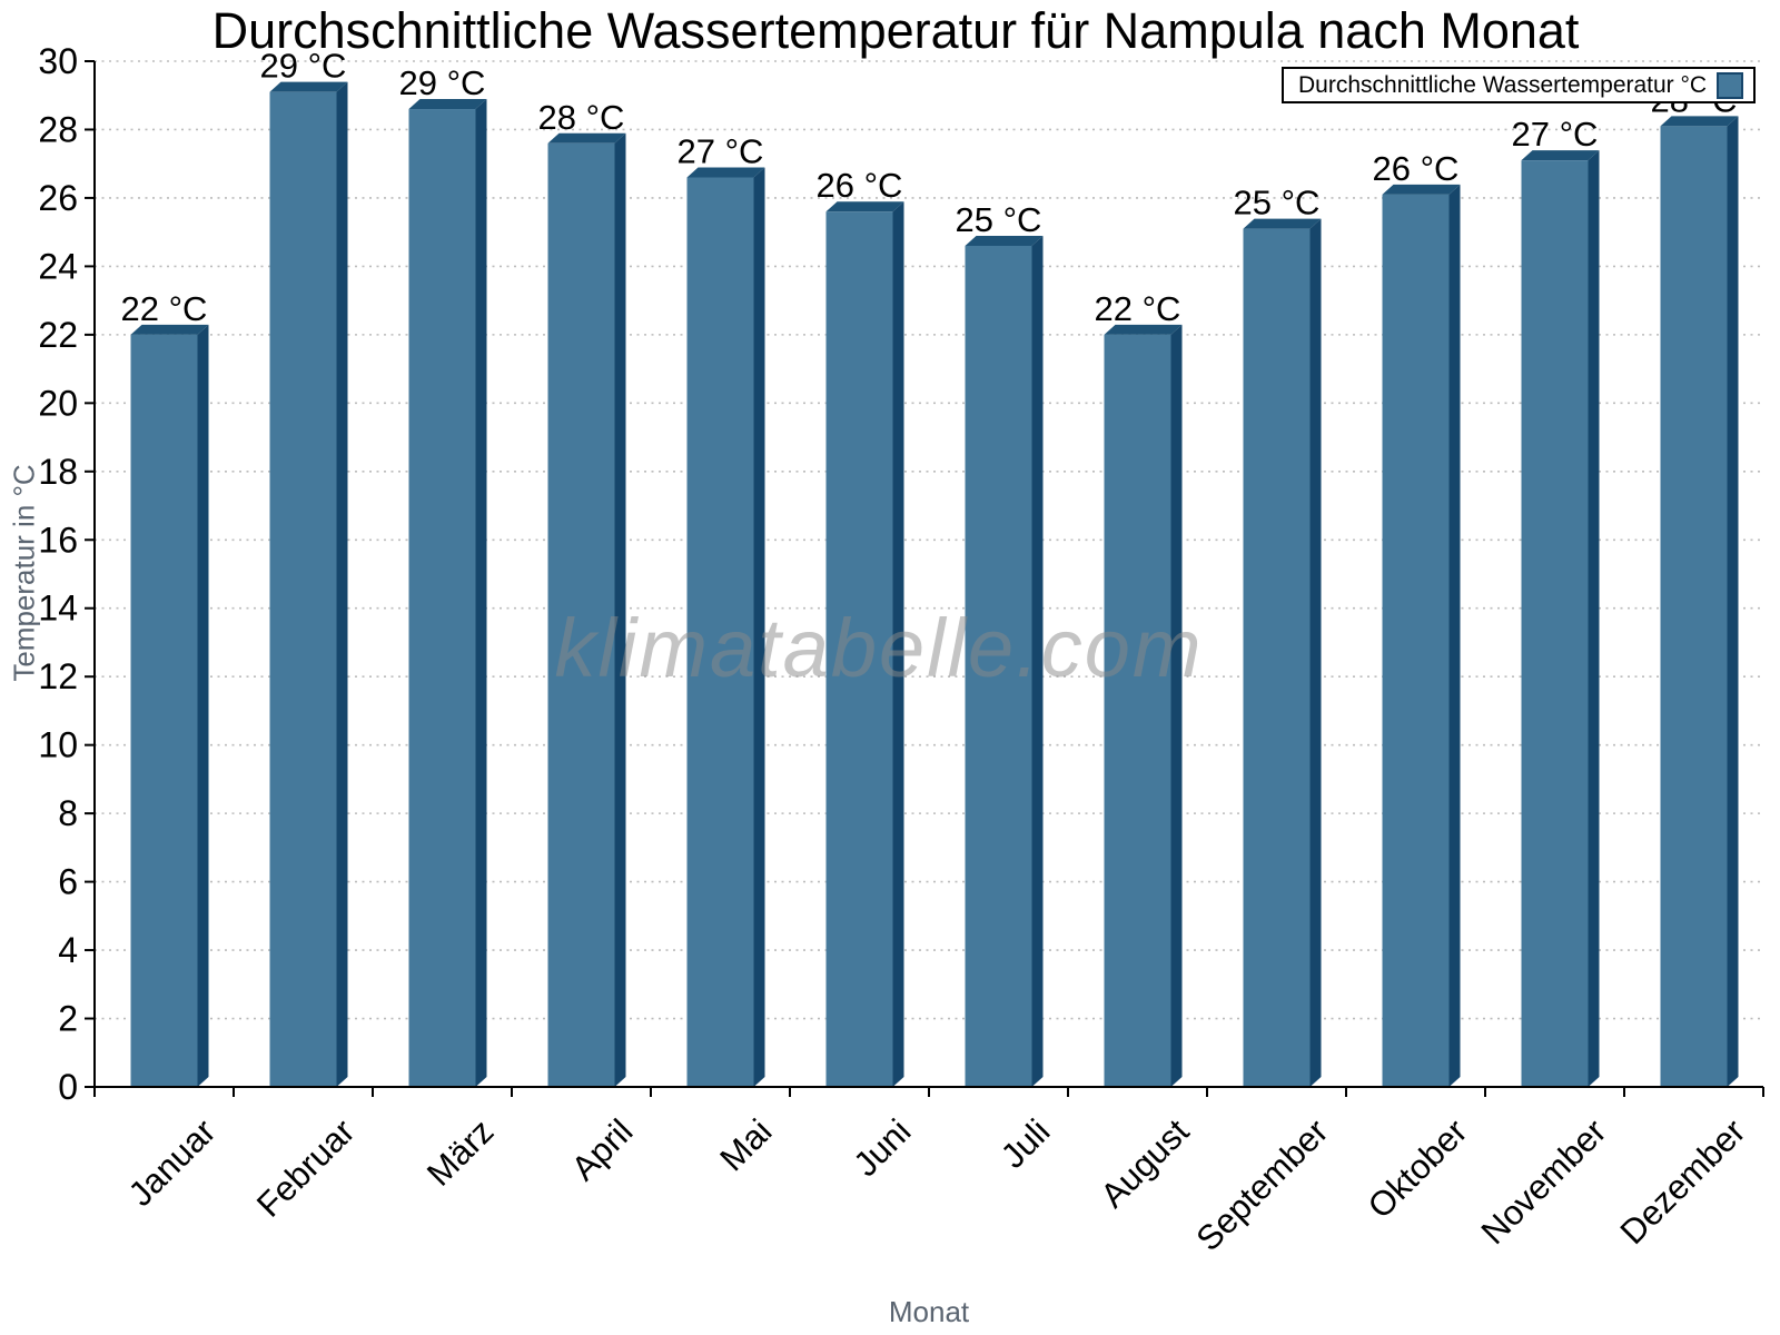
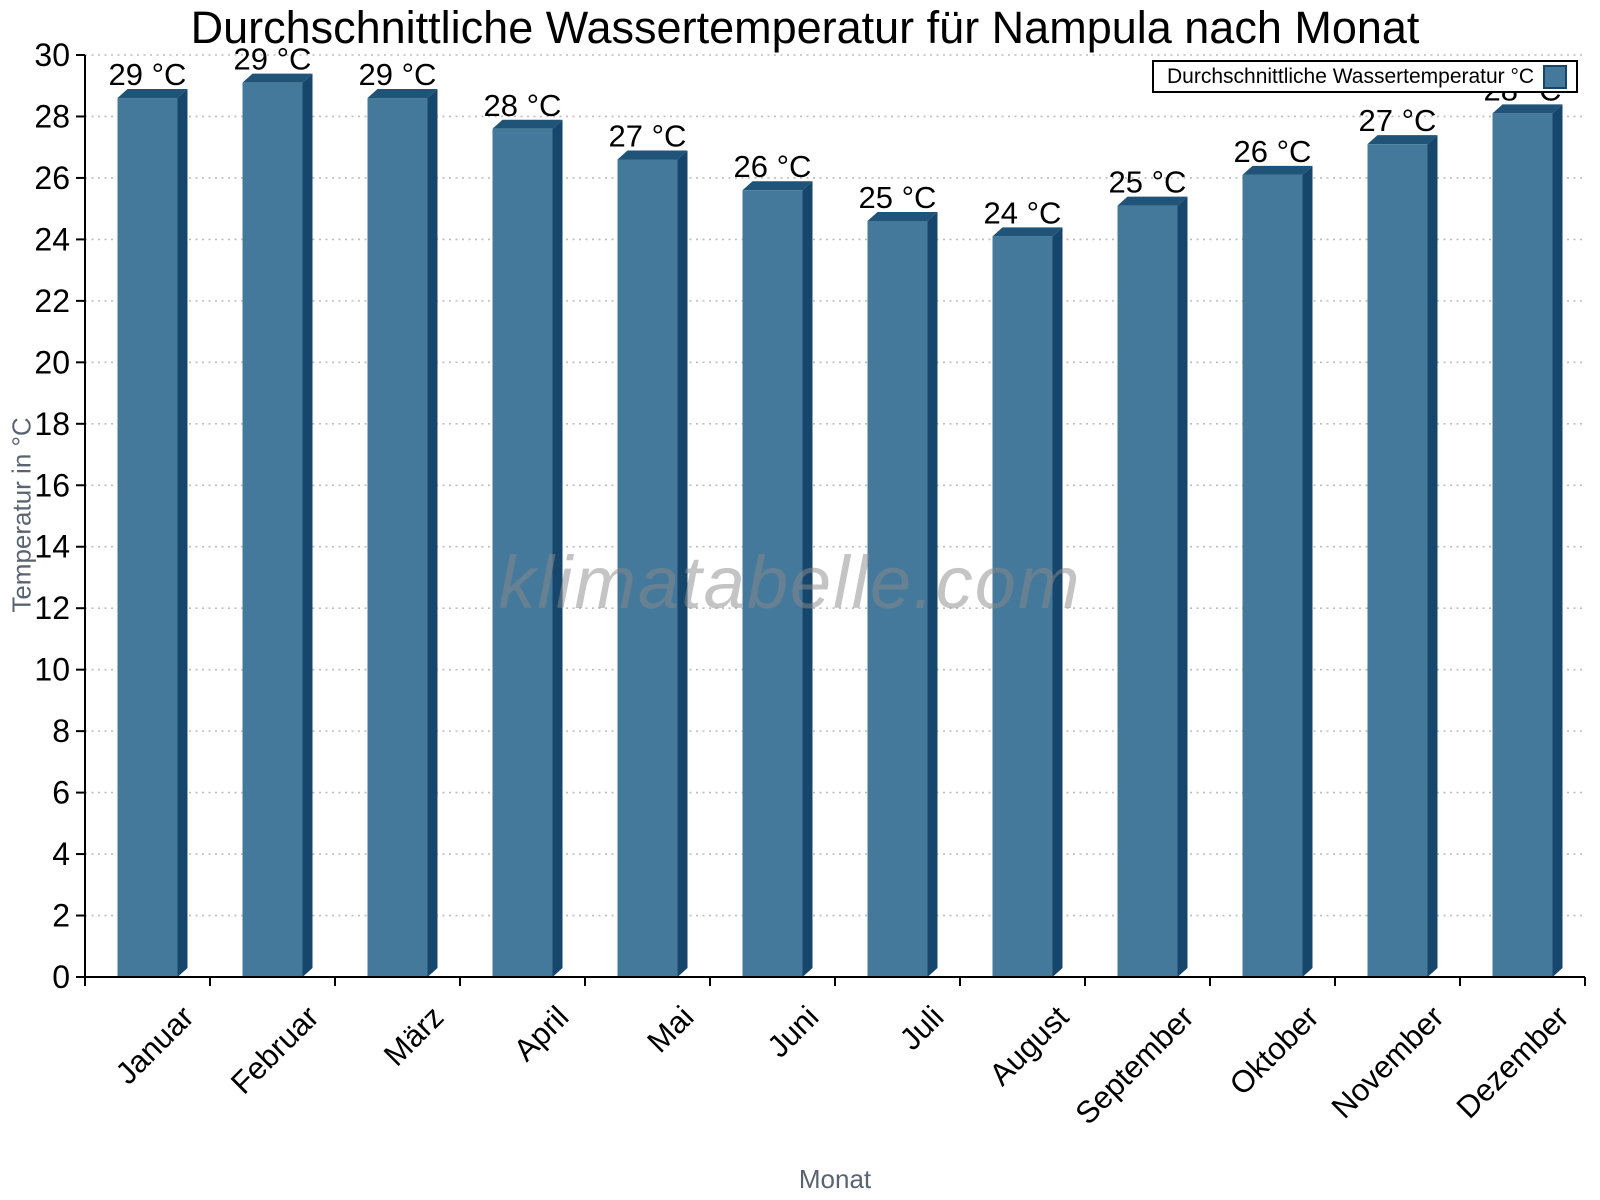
Januar: 22 -> 29
August: 22 -> 24
